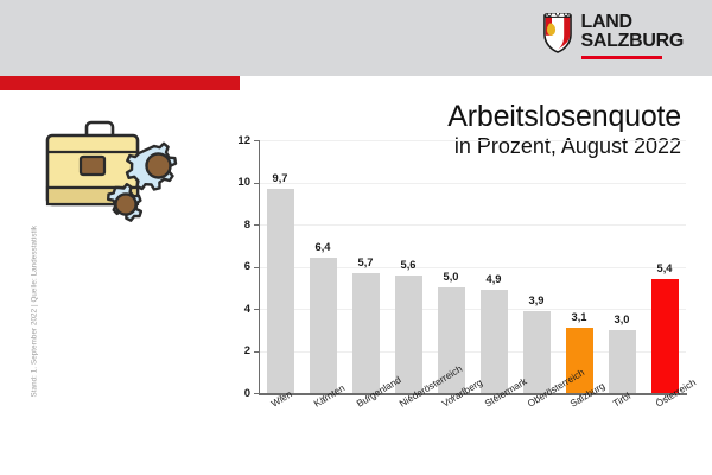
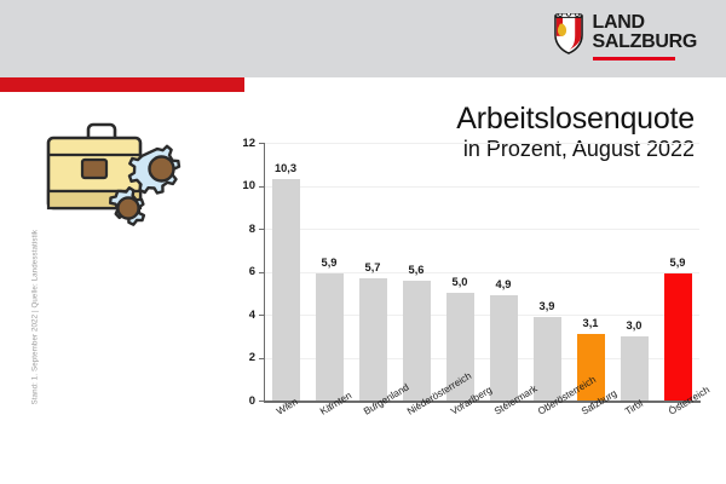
Wien: 9,7 -> 10,3
Kärnten: 6,4 -> 5,9
Österreich: 5,4 -> 5,9
